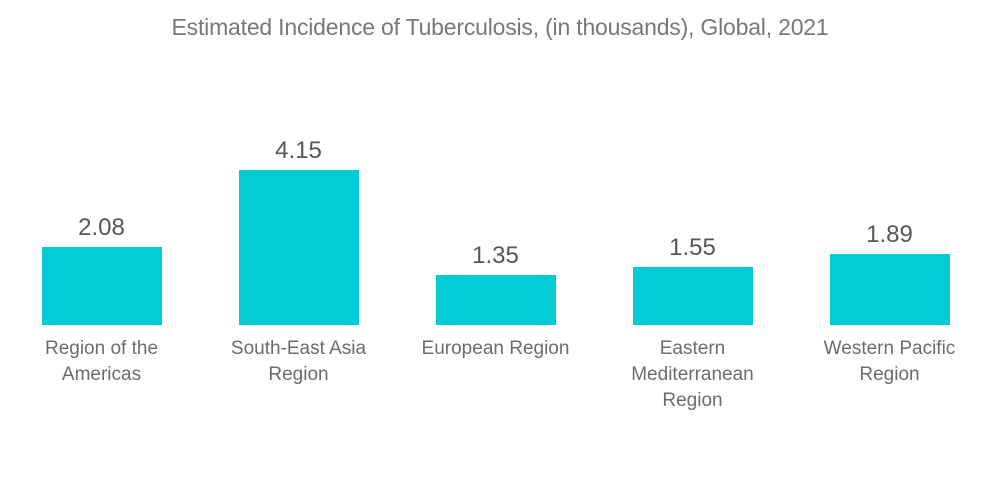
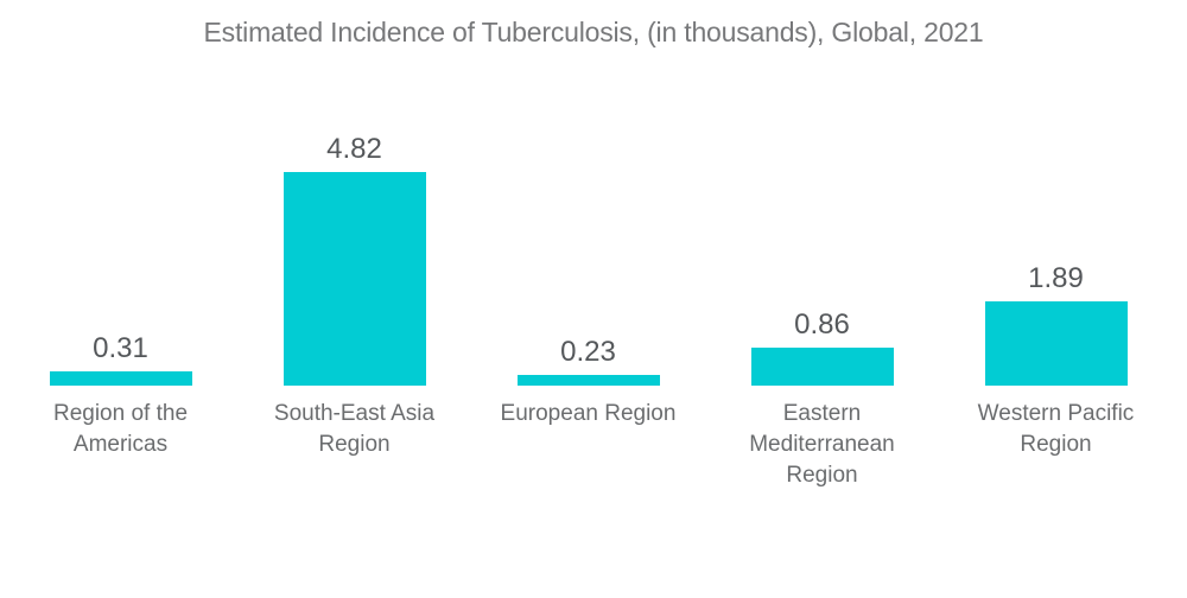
Region of the Americas: 2.08 -> 0.31
South-East Asia Region: 4.15 -> 4.82
European Region: 1.35 -> 0.23
Eastern Mediterranean Region: 1.55 -> 0.86
